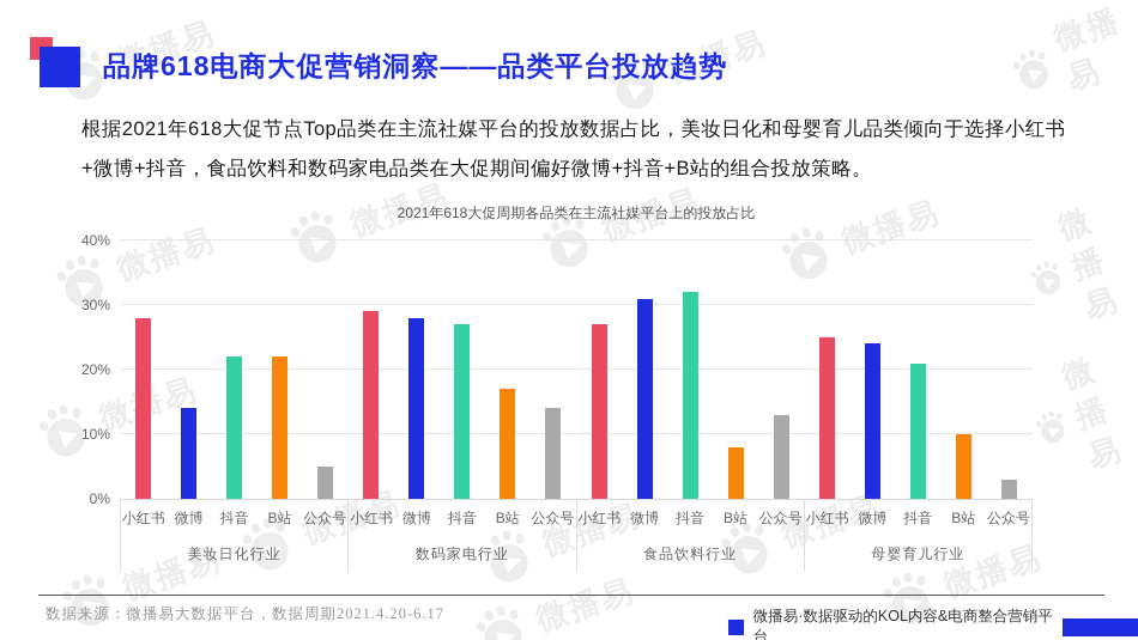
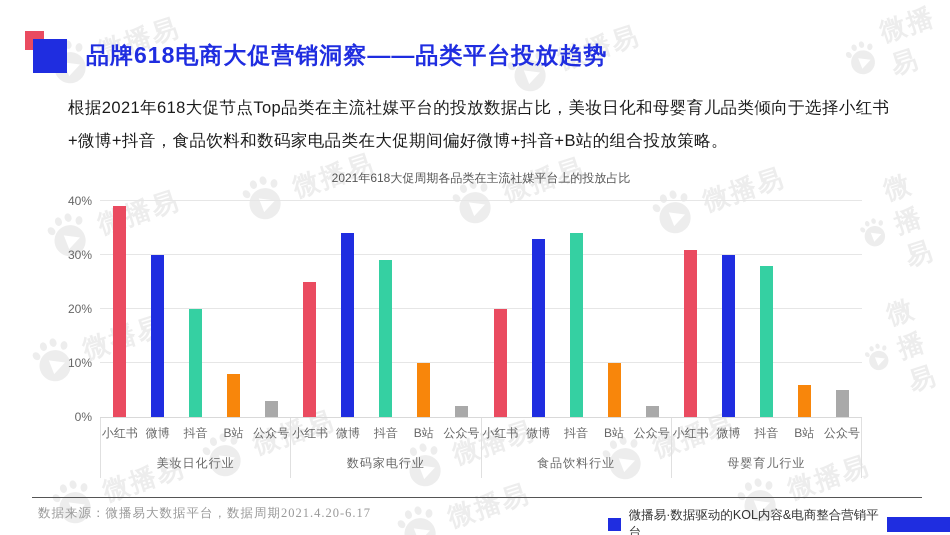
小红书/美妆日化行业: 28% -> 39%
微博/美妆日化行业: 14% -> 30%
抖音/美妆日化行业: 22% -> 20%
B站/美妆日化行业: 22% -> 8%
公众号/美妆日化行业: 5% -> 3%
小红书/数码家电行业: 29% -> 25%
微博/数码家电行业: 28% -> 34%
抖音/数码家电行业: 27% -> 29%
B站/数码家电行业: 17% -> 10%
公众号/数码家电行业: 14% -> 2%
小红书/食品饮料行业: 27% -> 20%
微博/食品饮料行业: 31% -> 33%
抖音/食品饮料行业: 32% -> 34%
B站/食品饮料行业: 8% -> 10%
公众号/食品饮料行业: 13% -> 2%
小红书/母婴育儿行业: 25% -> 31%
微博/母婴育儿行业: 24% -> 30%
抖音/母婴育儿行业: 21% -> 28%
B站/母婴育儿行业: 10% -> 6%
公众号/母婴育儿行业: 3% -> 5%
